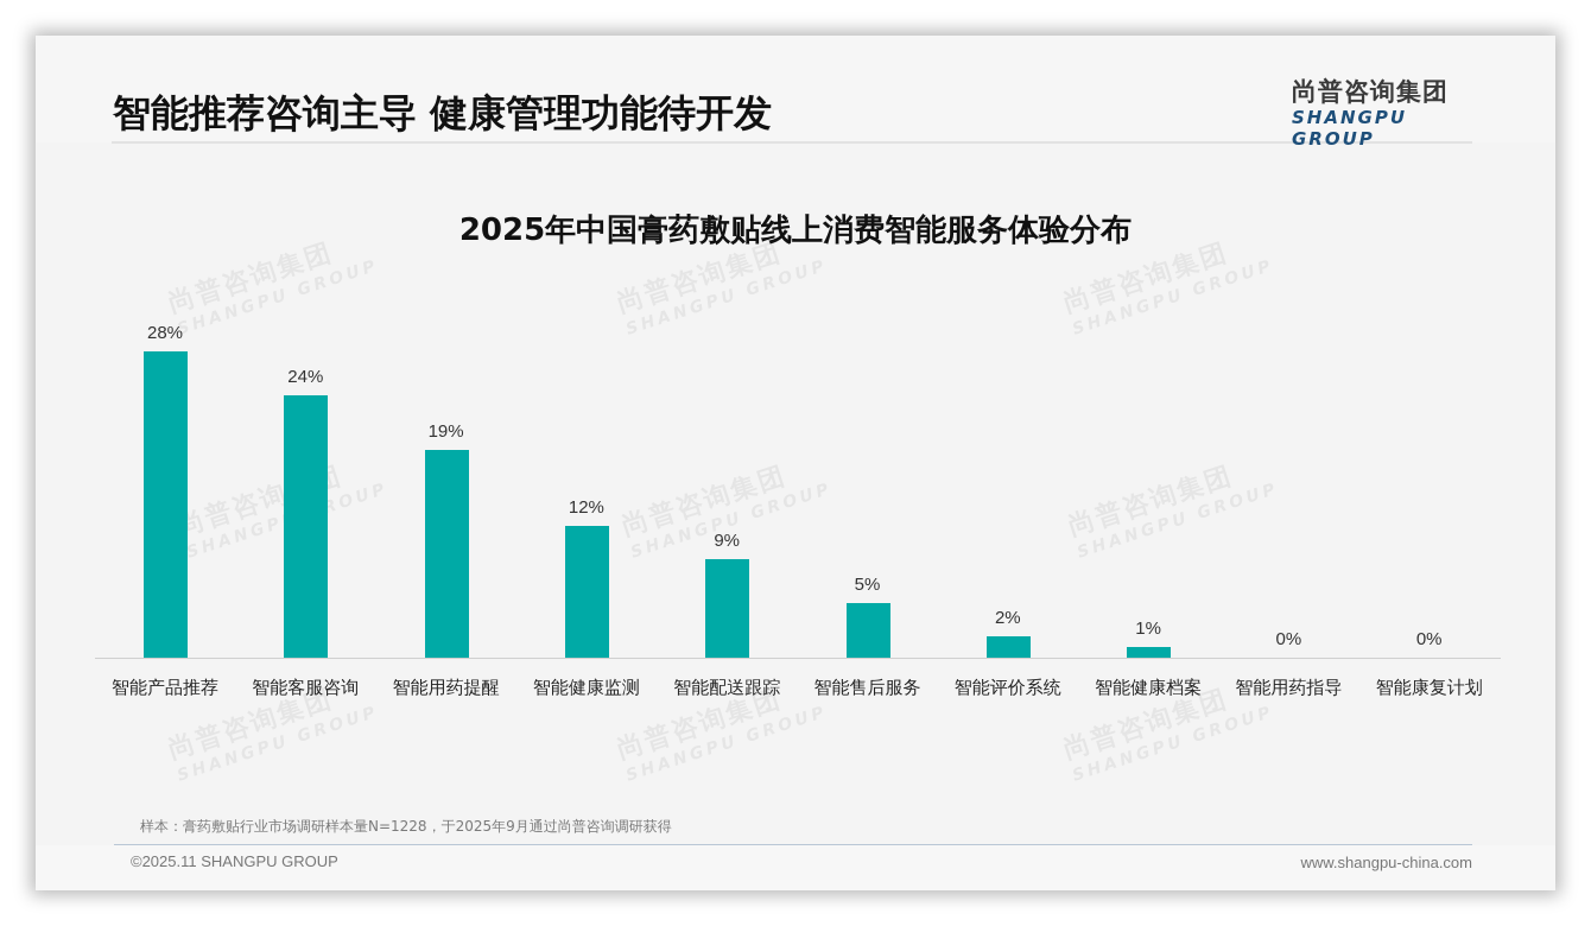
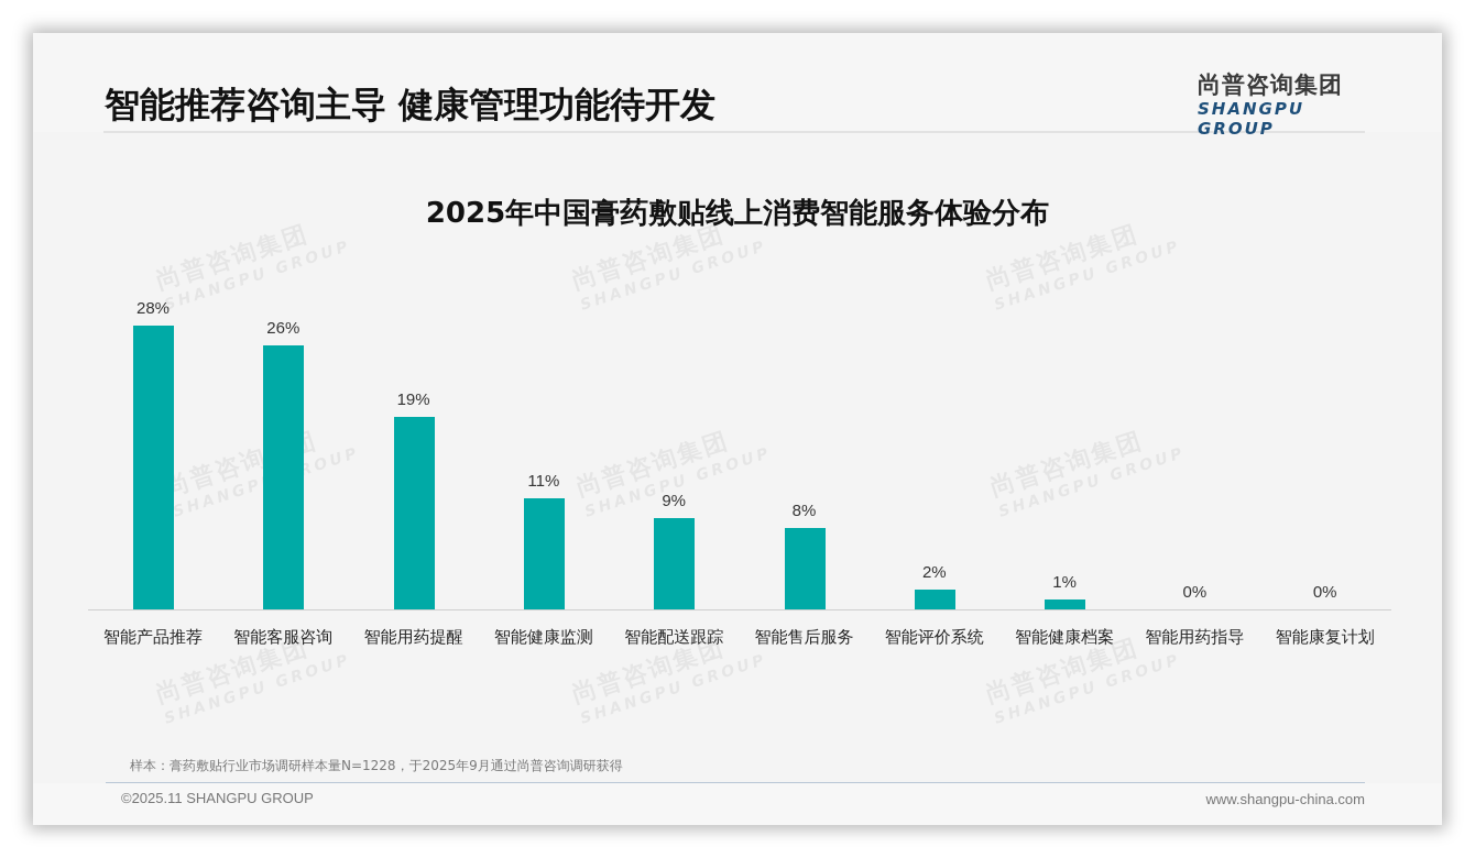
智能客服咨询: 24% -> 26%
智能健康监测: 12% -> 11%
智能售后服务: 5% -> 8%
